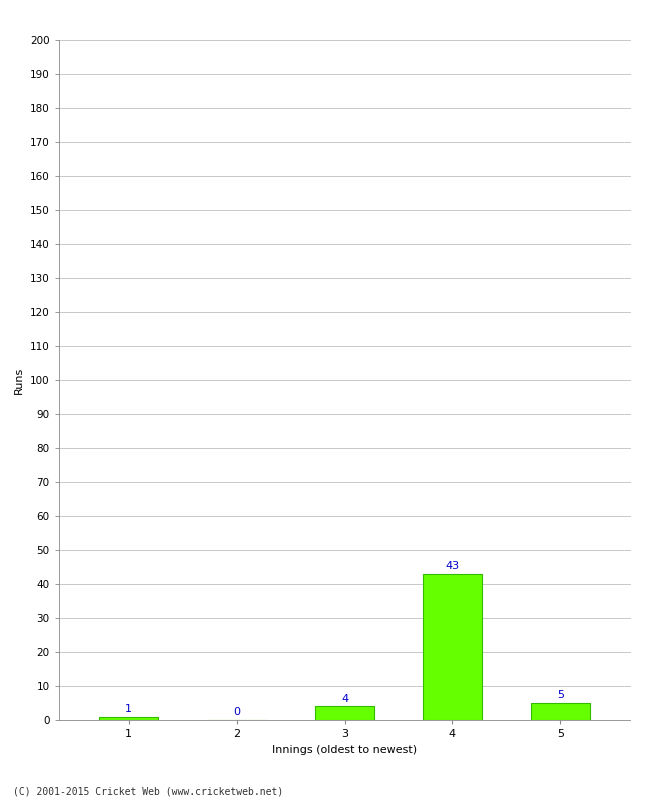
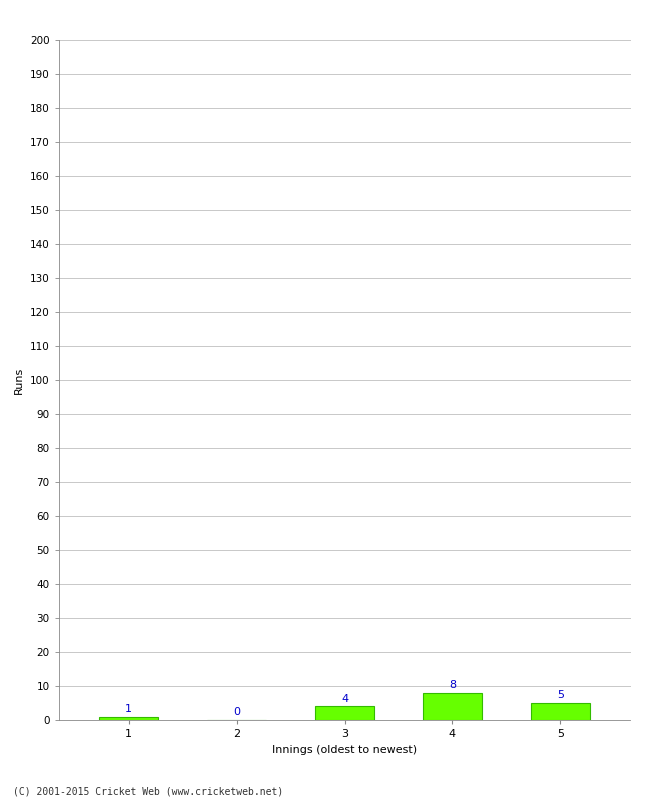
4: 43 -> 8
